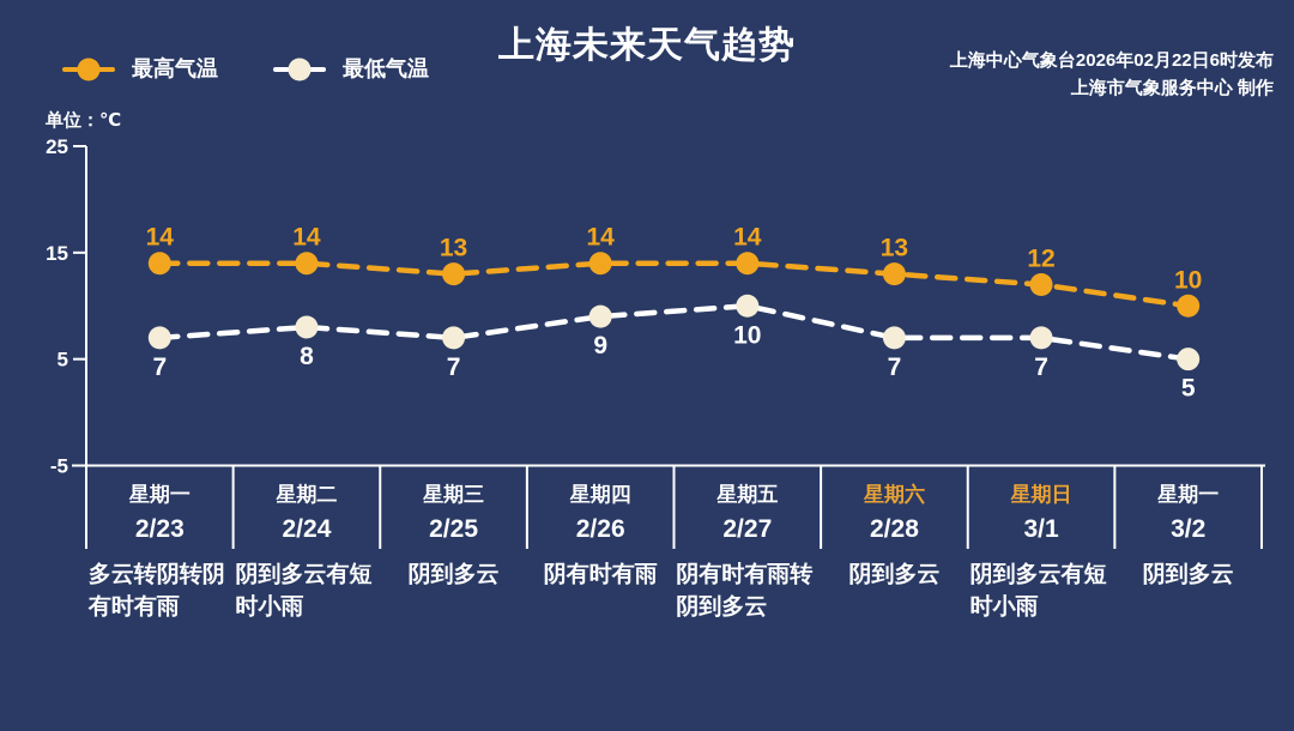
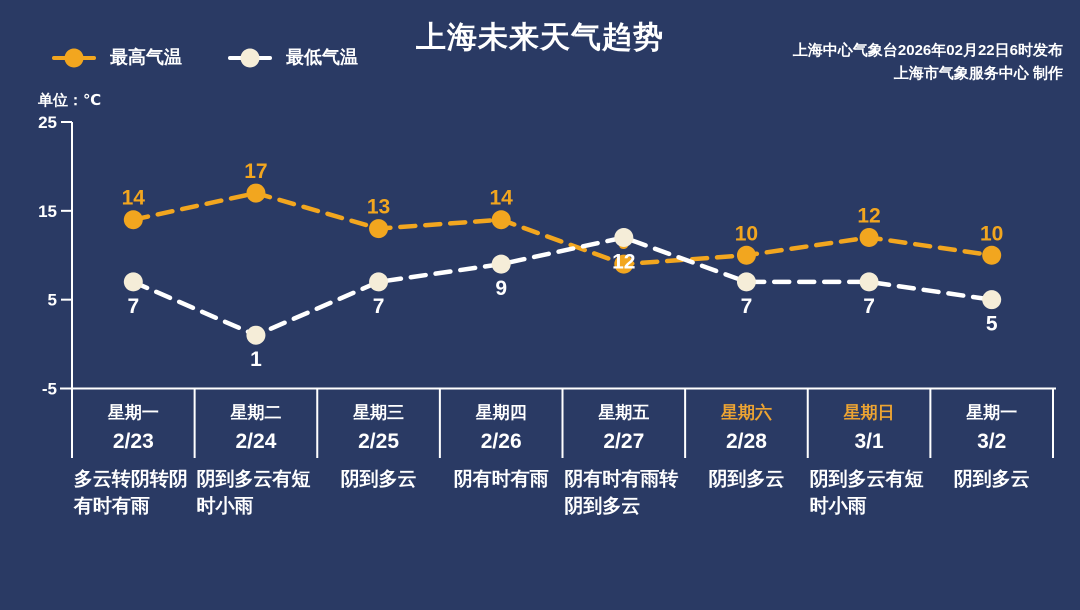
最高气温/2/24: 14 -> 17
最低气温/2/24: 8 -> 1
最高气温/2/27: 14 -> 9
最低气温/2/27: 10 -> 12
最高气温/2/28: 13 -> 10
